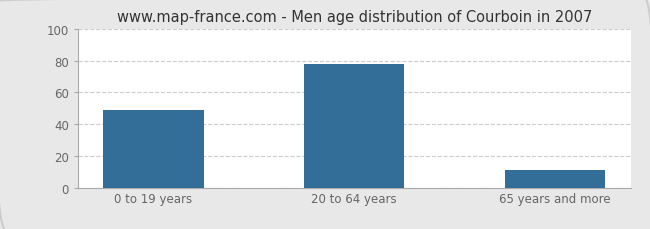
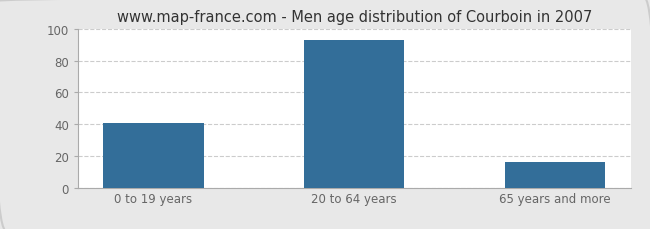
0 to 19 years: 49 -> 41
20 to 64 years: 78 -> 93
65 years and more: 11 -> 16
